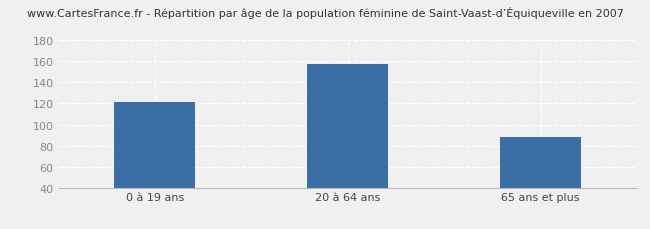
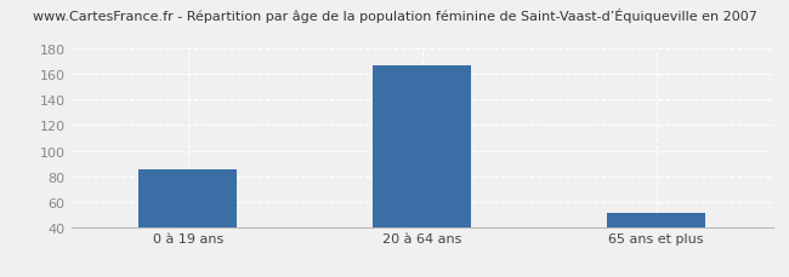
0 à 19 ans: 121 -> 85
20 à 64 ans: 158 -> 167
65 ans et plus: 88 -> 51
